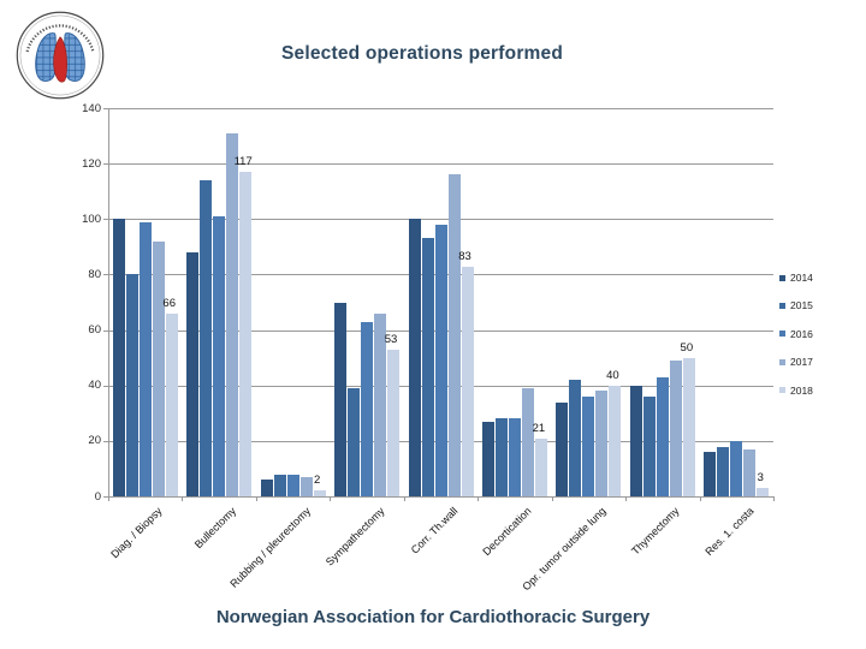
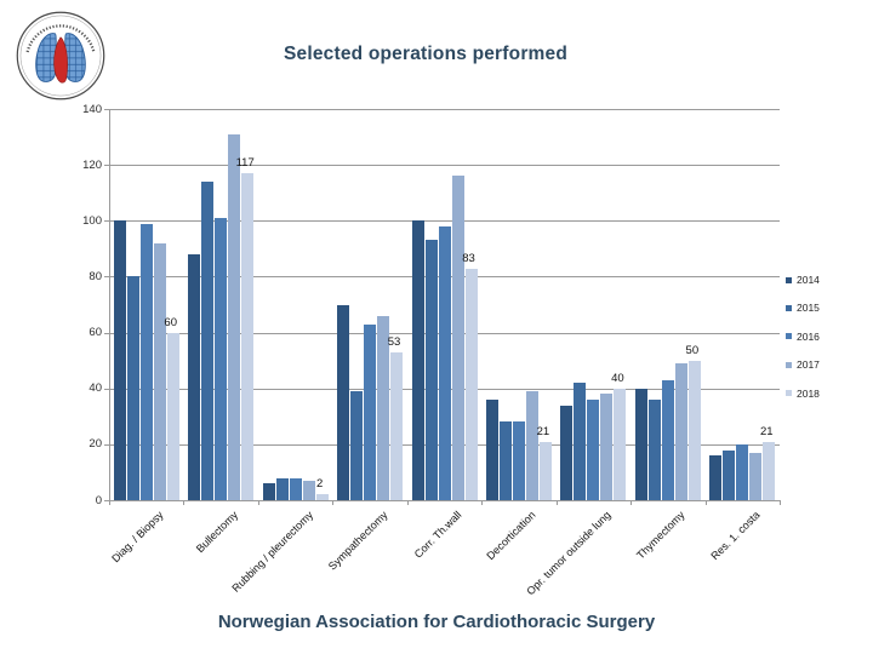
2018/Diag. / Biopsy: 66 -> 60
2014/Decortication: 27 -> 36
2018/Res. 1. costa: 3 -> 21
